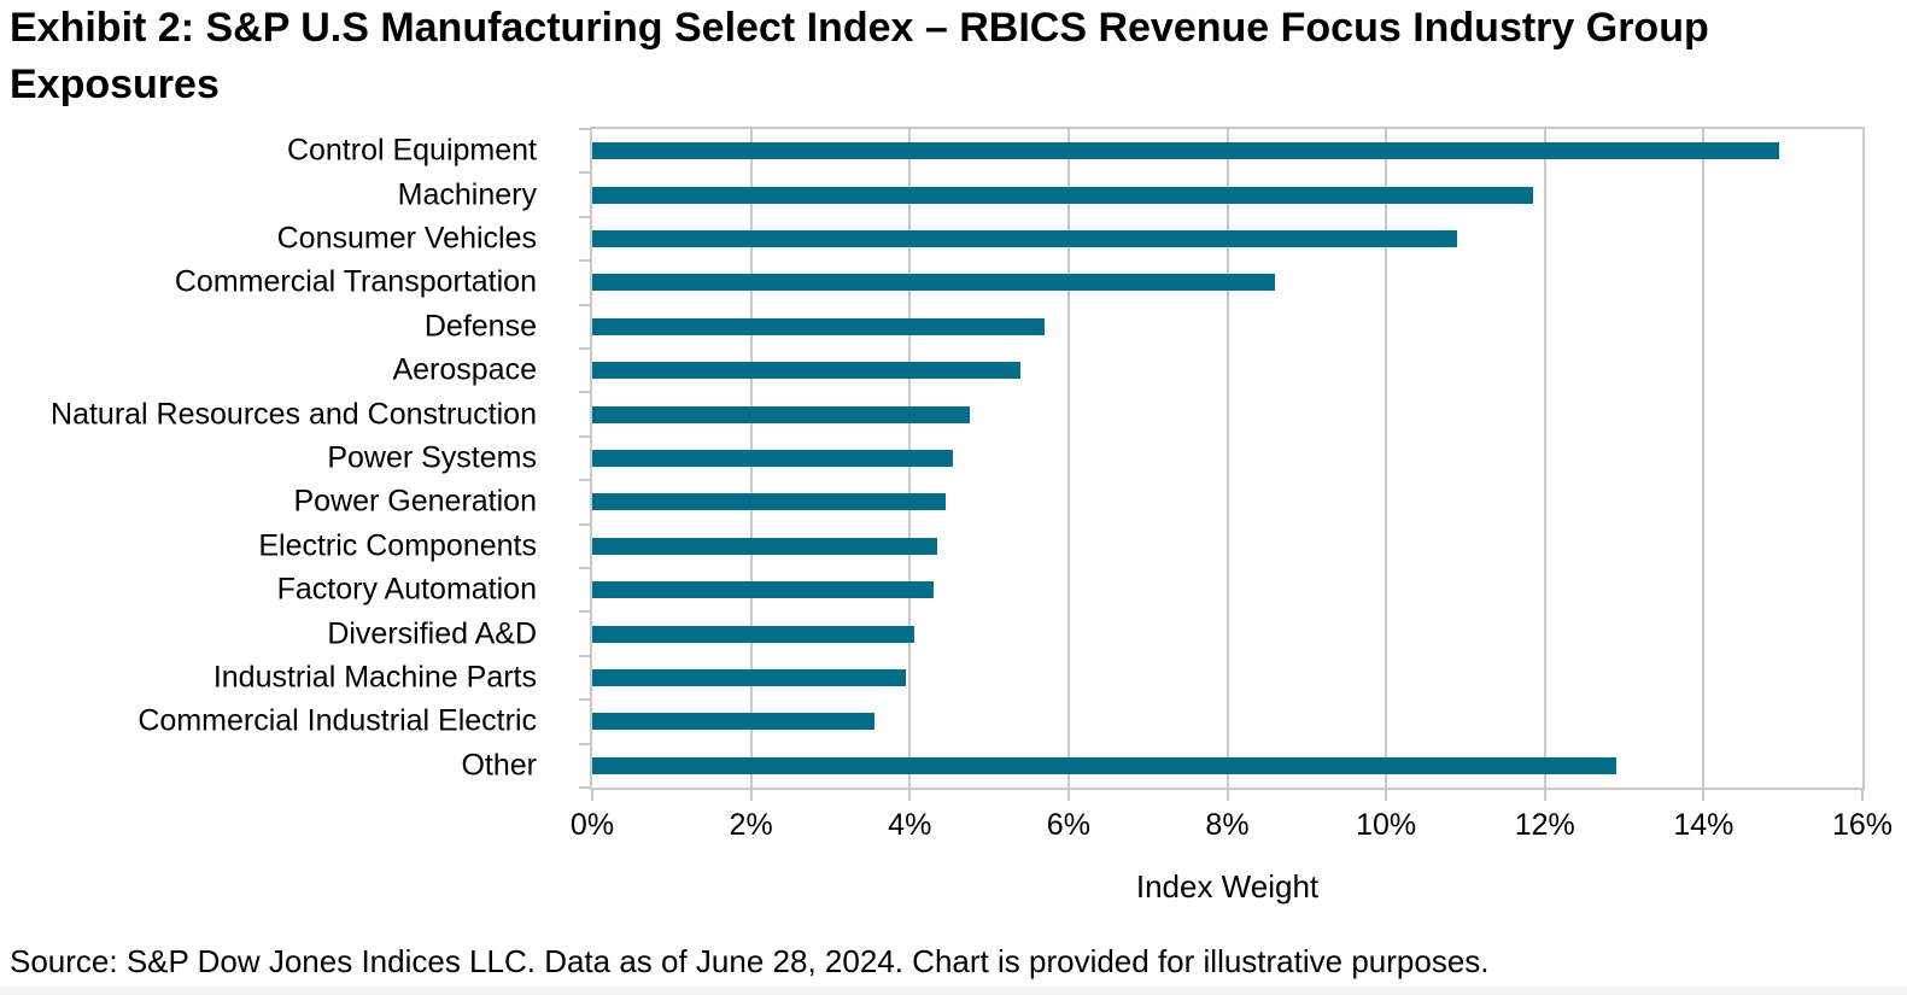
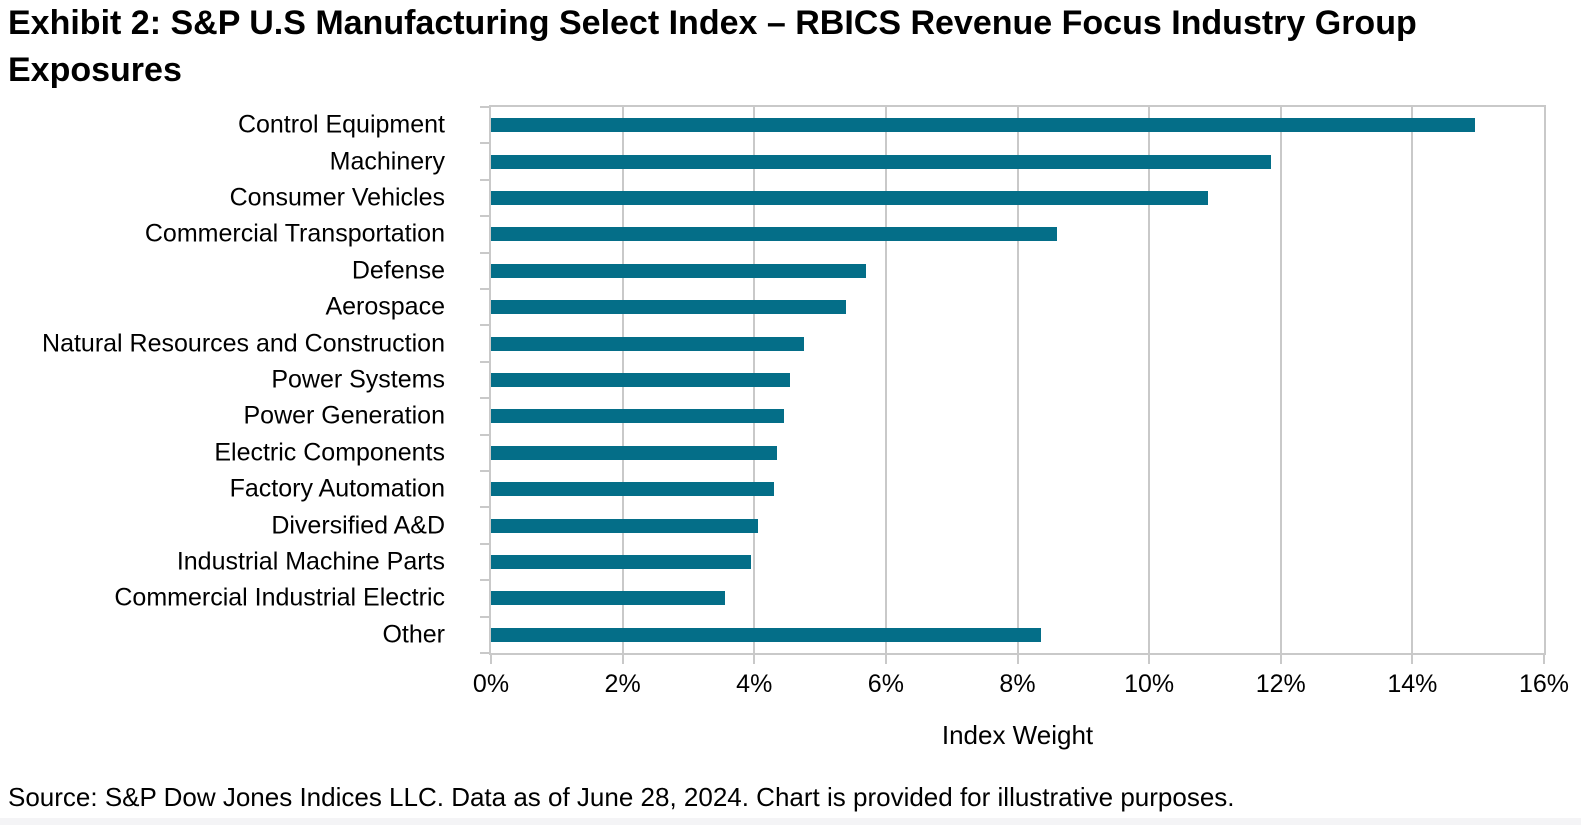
Other: 12.9% -> 8.3%
